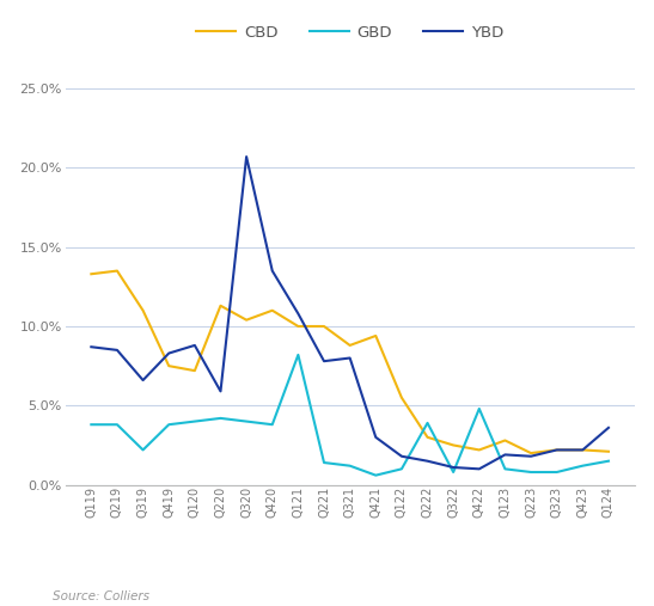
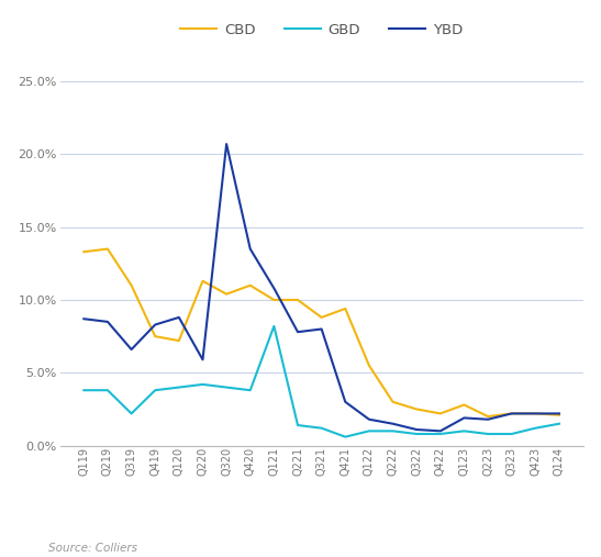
GBD/Q222: 3.9% -> 1.0%
GBD/Q422: 4.8% -> 0.8%
YBD/Q124: 3.6% -> 2.2%
